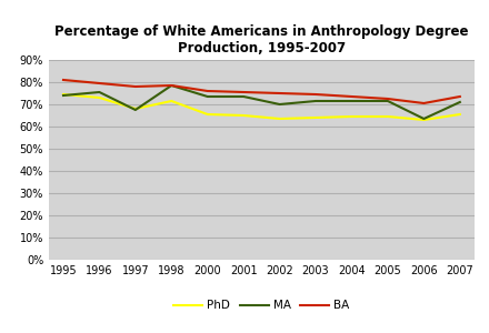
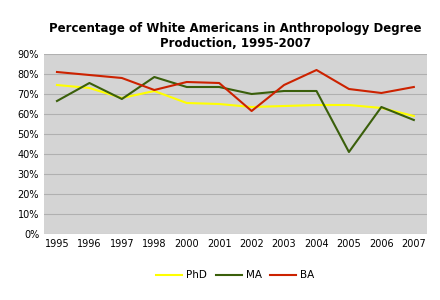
MA/1995: 74.0% -> 66.5%
BA/1998: 78.5% -> 72.0%
BA/2002: 75.0% -> 61.5%
BA/2004: 73.5% -> 82.0%
MA/2005: 71.5% -> 41.0%
PhD/2007: 65.5% -> 59.0%
MA/2007: 71.0% -> 57.0%
